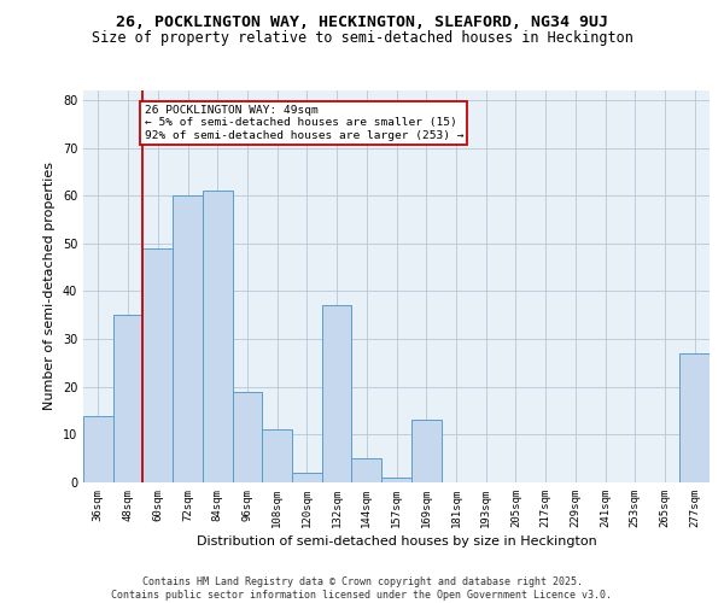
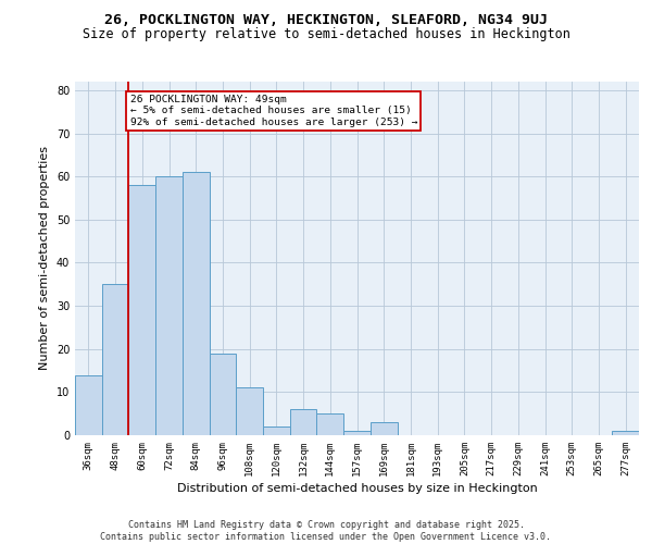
60sqm: 49 -> 58
132sqm: 37 -> 6
169sqm: 13 -> 3
277sqm: 27 -> 1
